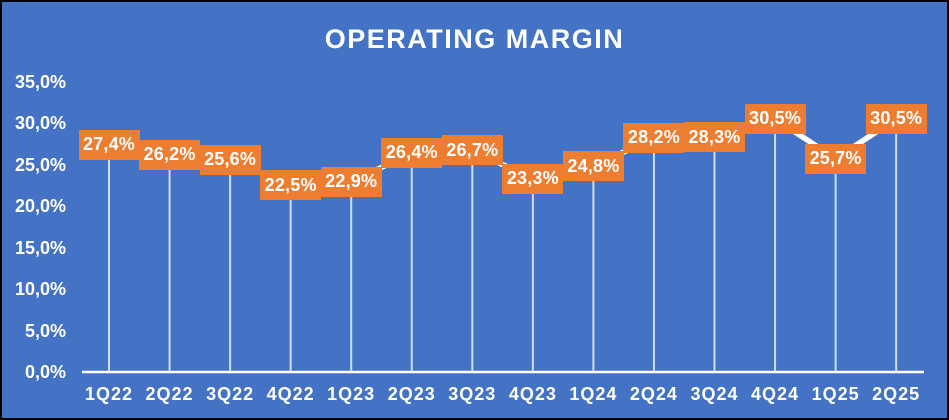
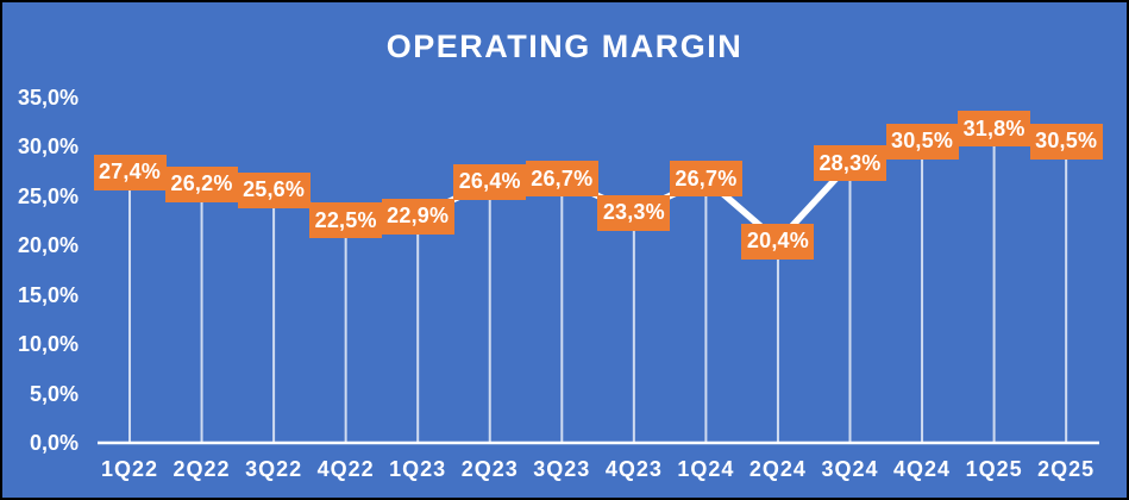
1Q24: 24,8% -> 26,7%
2Q24: 28,2% -> 20,4%
1Q25: 25,7% -> 31,8%
